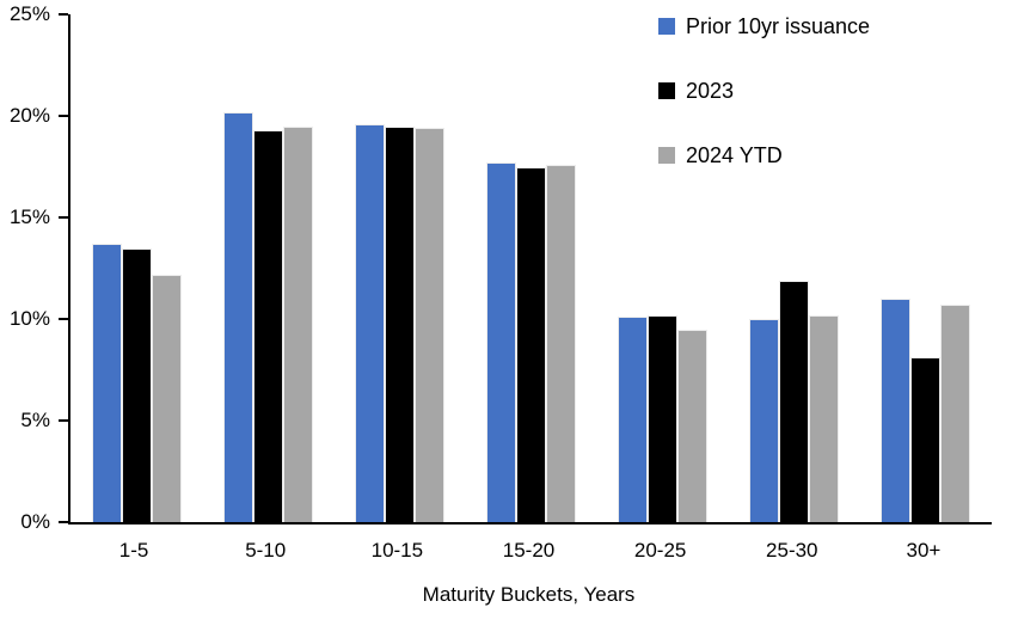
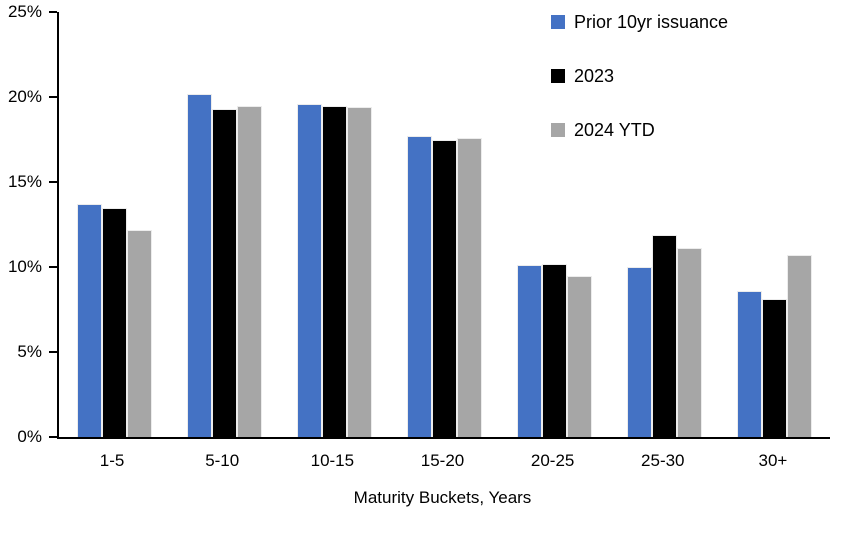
2024 YTD/25-30: 10.2% -> 11.1%
Prior 10yr issuance/30+: 11.0% -> 8.6%
